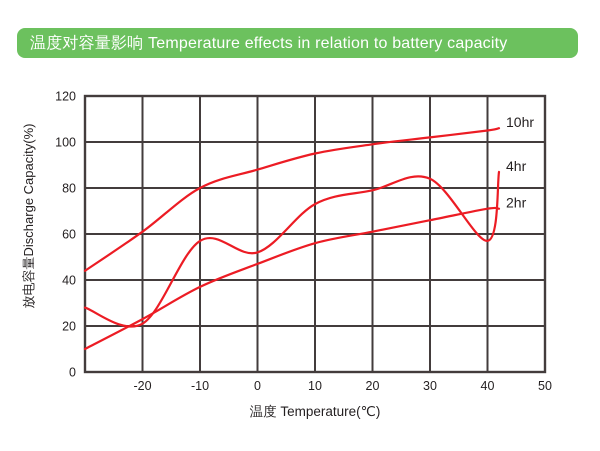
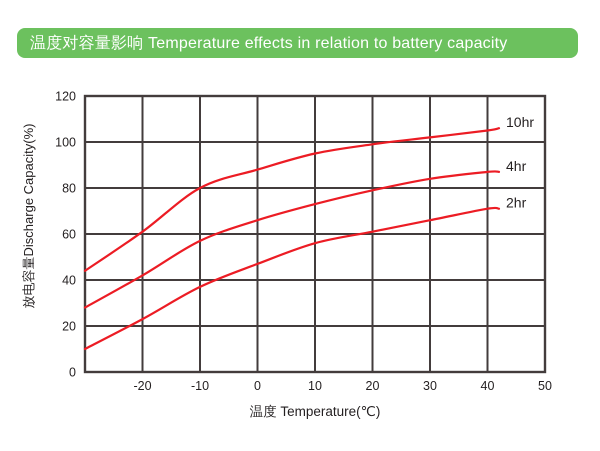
4hr/-20: 21 -> 42
4hr/0: 52 -> 66
4hr/40: 57 -> 87
